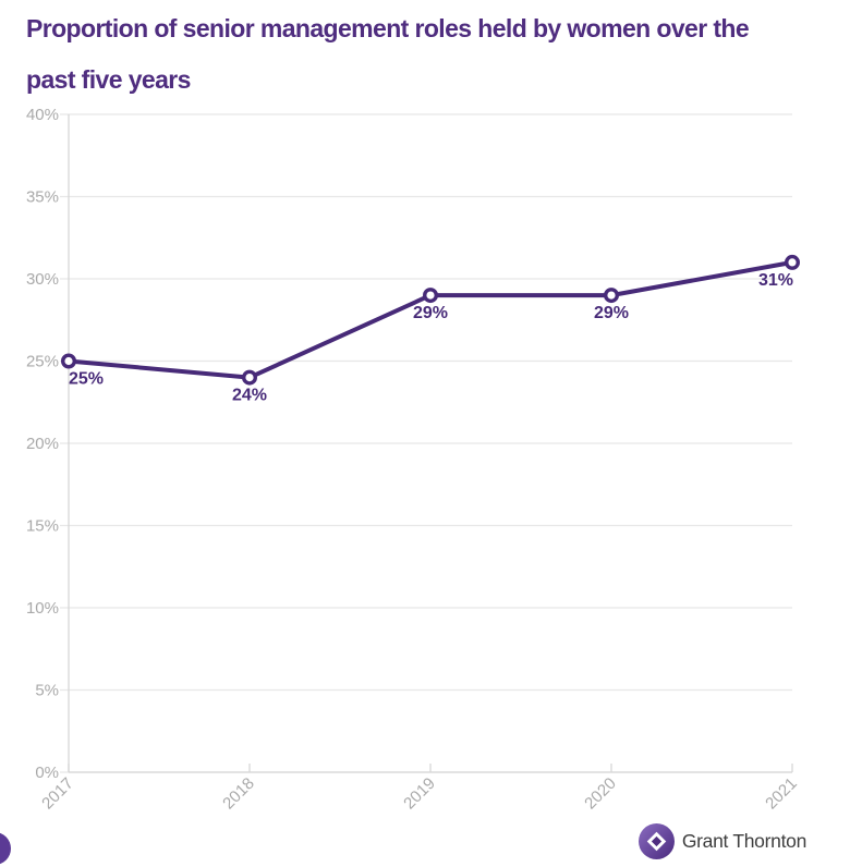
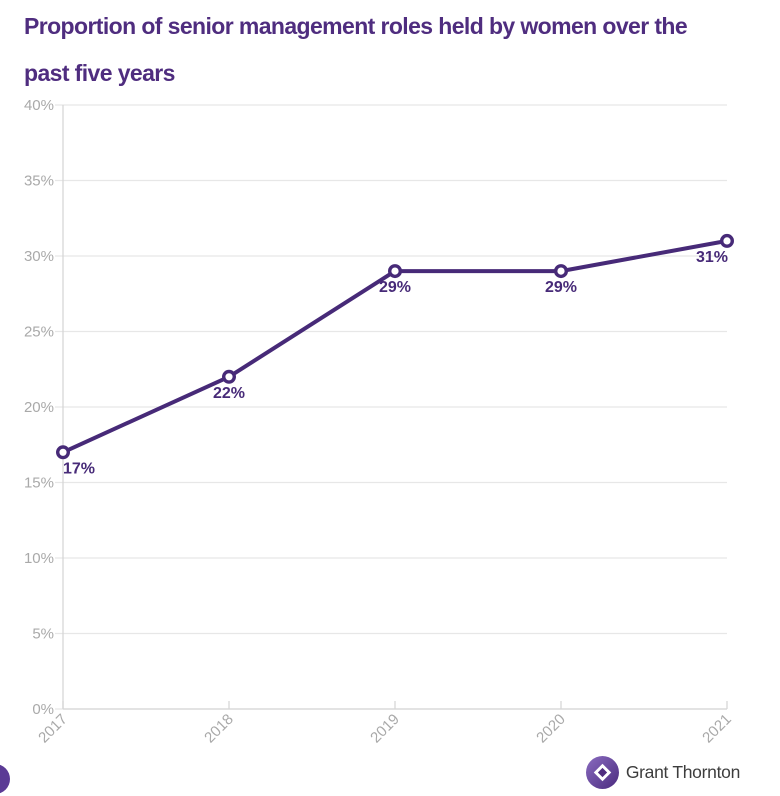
2017: 25% -> 17%
2018: 24% -> 22%
